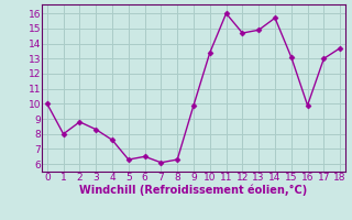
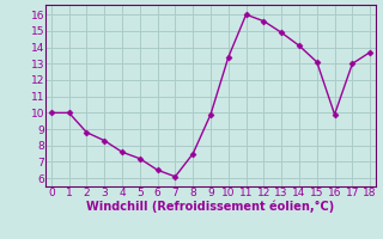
1: 8.0 -> 10.0
5: 6.3 -> 7.2
8: 6.3 -> 7.5
12: 14.7 -> 15.6
14: 15.7 -> 14.1
